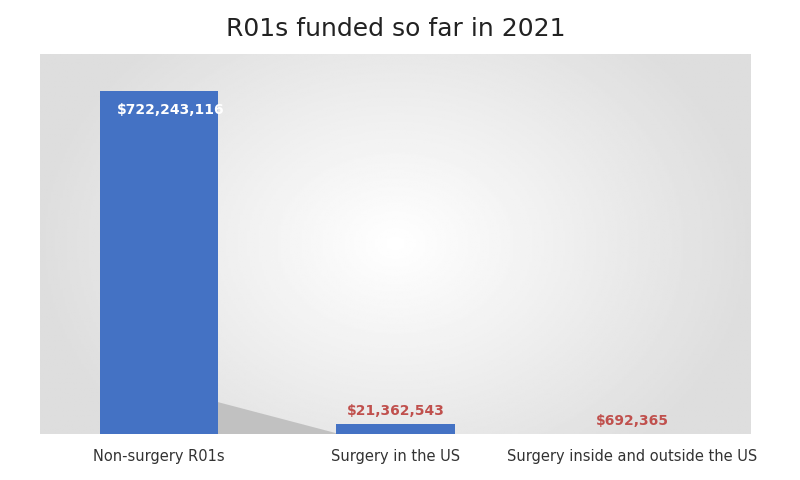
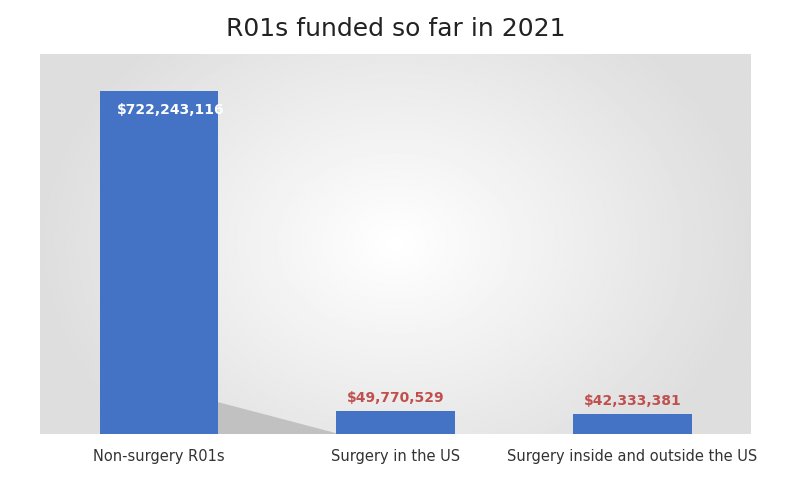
Surgery in the US: $21,362,543 -> $49,770,529
Surgery inside and outside the US: $692,365 -> $42,333,381
